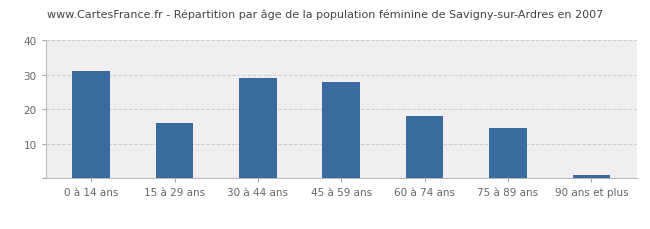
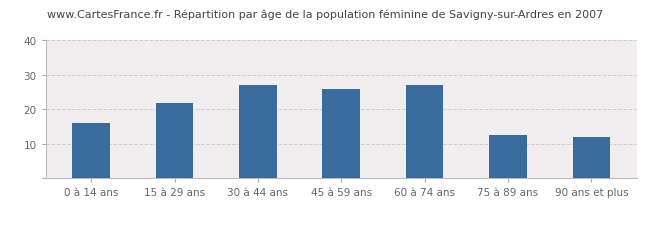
0 à 14 ans: 31.0 -> 16.0
15 à 29 ans: 16.0 -> 22.0
30 à 44 ans: 29.0 -> 27.0
45 à 59 ans: 28.0 -> 26.0
60 à 74 ans: 18.0 -> 27.0
75 à 89 ans: 14.5 -> 12.5
90 ans et plus: 1.0 -> 12.0
